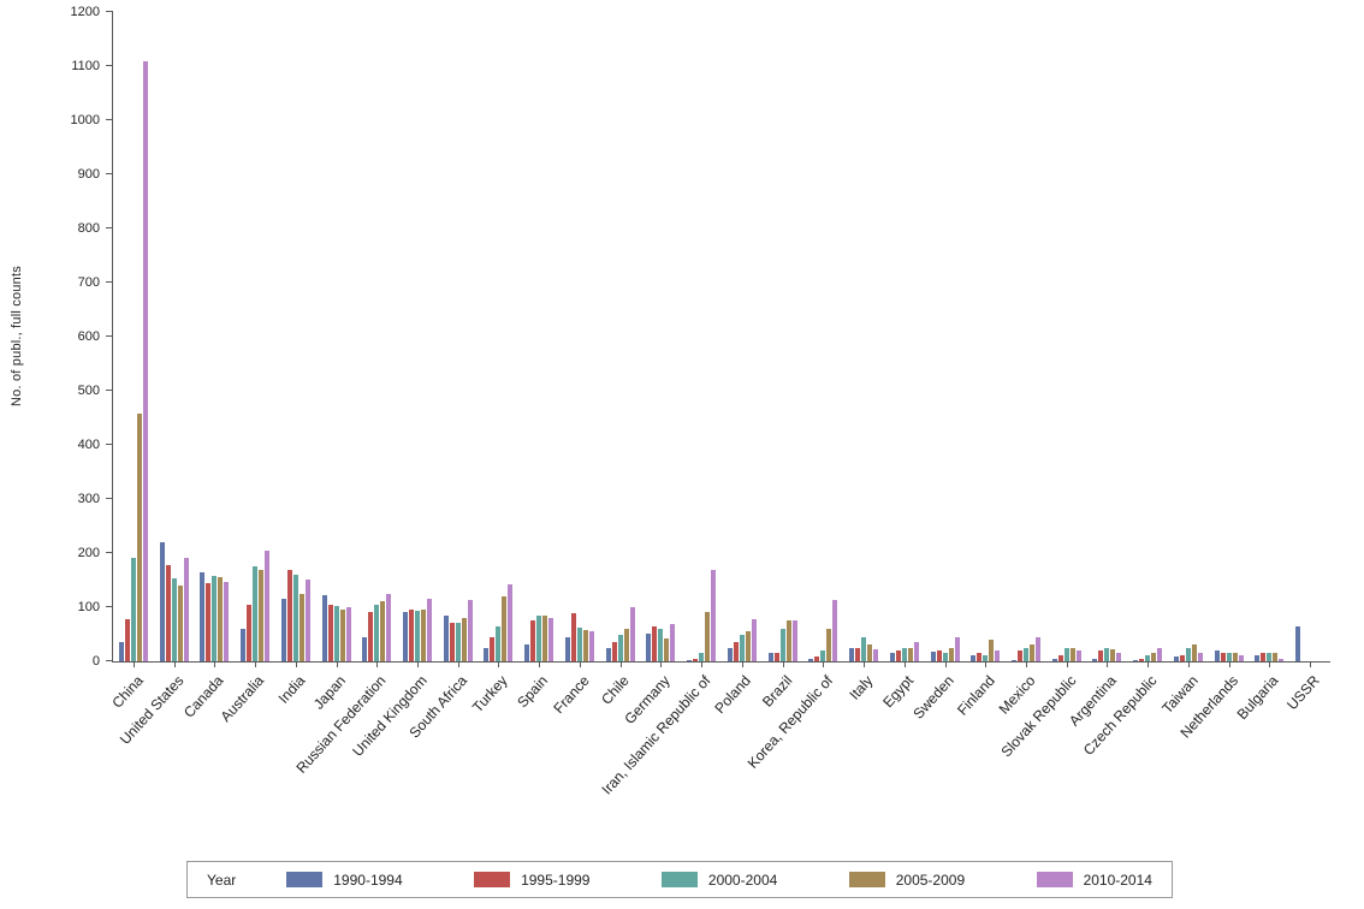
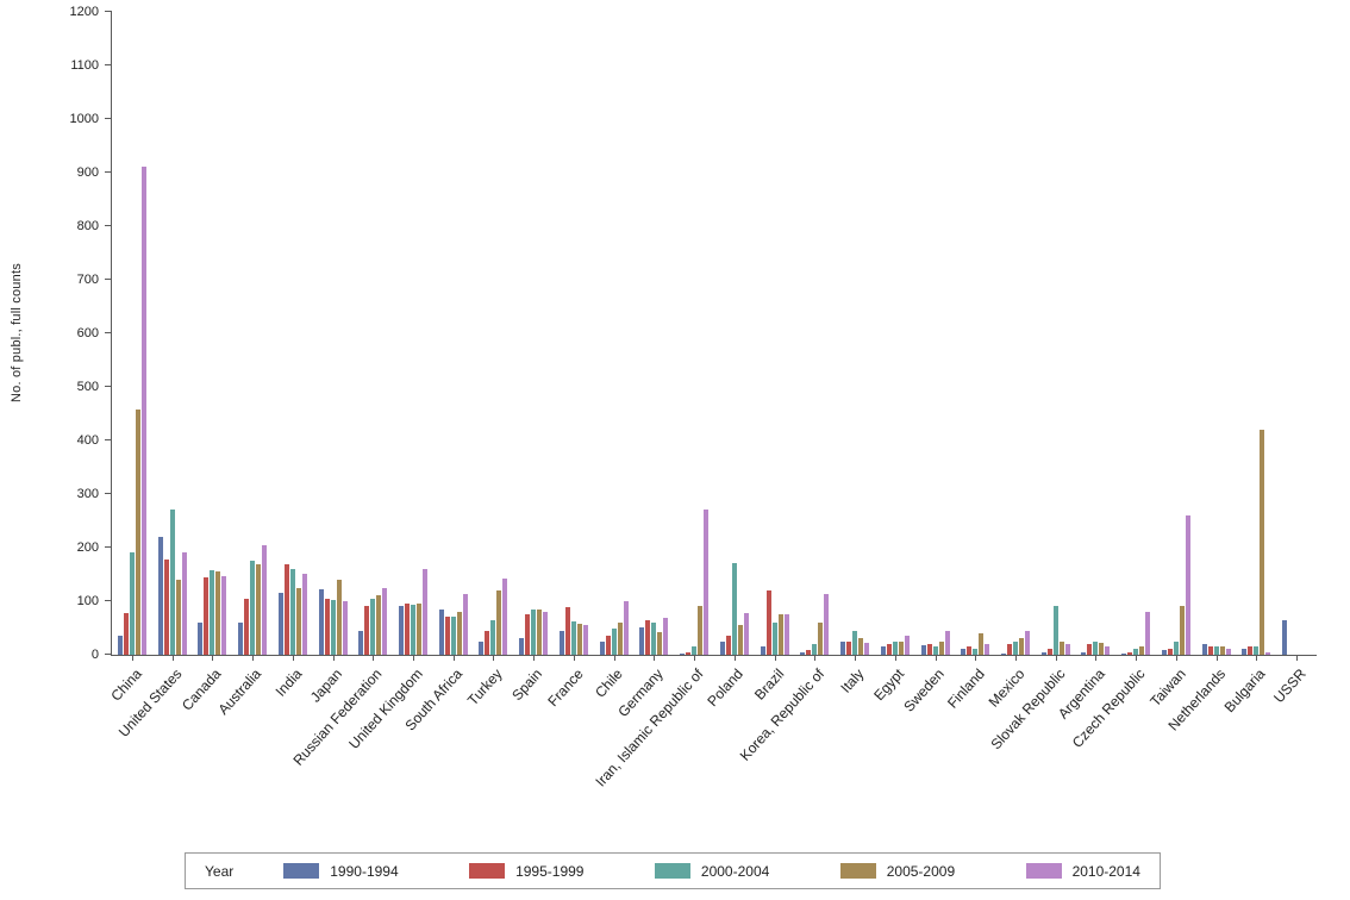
2010-2014/China: 1110 -> 910
2000-2004/United States: 150 -> 270
1990-1994/Canada: 160 -> 60
2005-2009/Japan: 100 -> 140
2010-2014/United Kingdom: 120 -> 160
2010-2014/Iran, Islamic Republic of: 170 -> 270
2000-2004/Poland: 50 -> 170
1995-1999/Brazil: 20 -> 120
2000-2004/Slovak Republic: 20 -> 90
2010-2014/Czech Republic: 20 -> 80
2005-2009/Taiwan: 30 -> 90
2010-2014/Taiwan: 20 -> 260
2005-2009/Bulgaria: 20 -> 420
